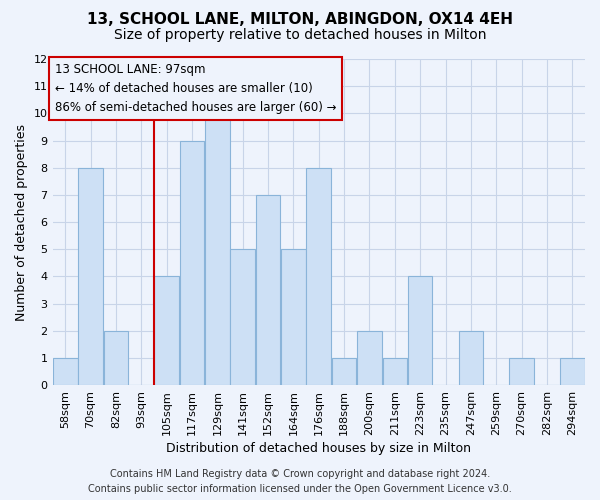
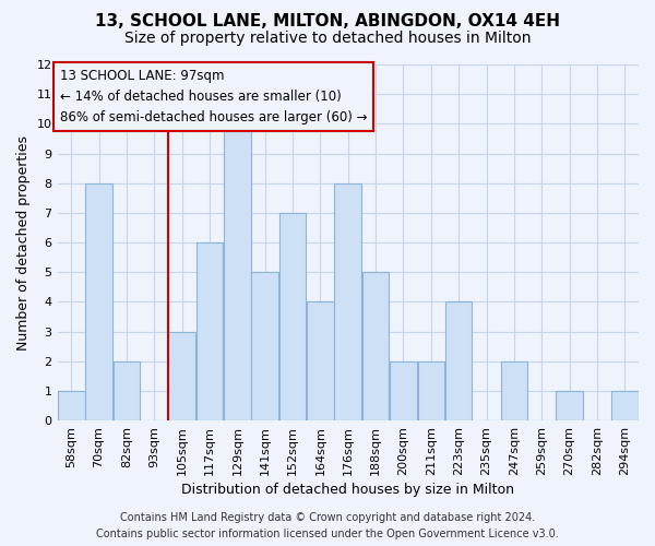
105sqm: 4 -> 3
117sqm: 9 -> 6
164sqm: 5 -> 4
188sqm: 1 -> 5
211sqm: 1 -> 2
